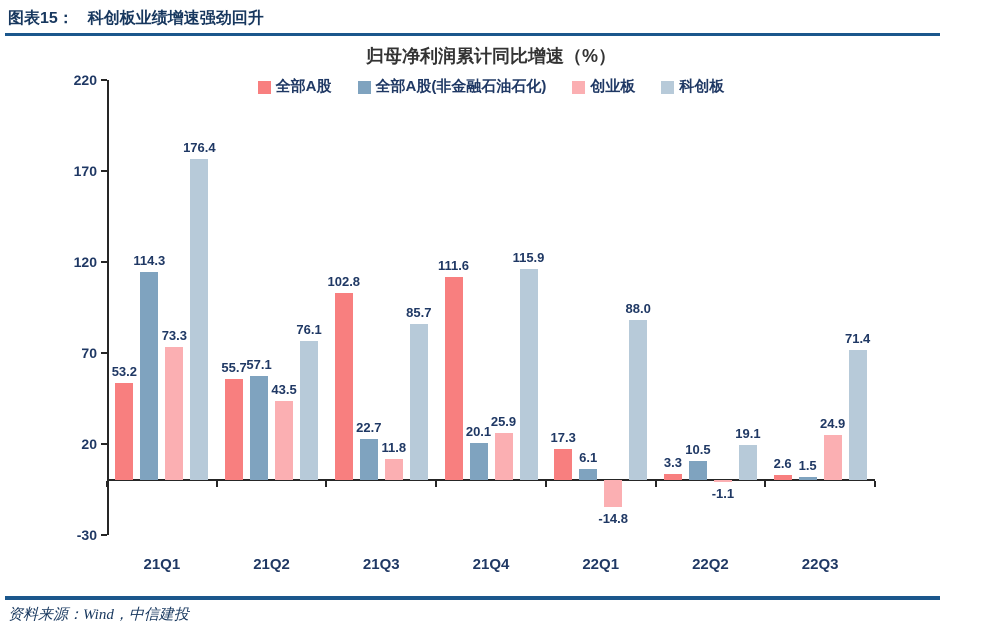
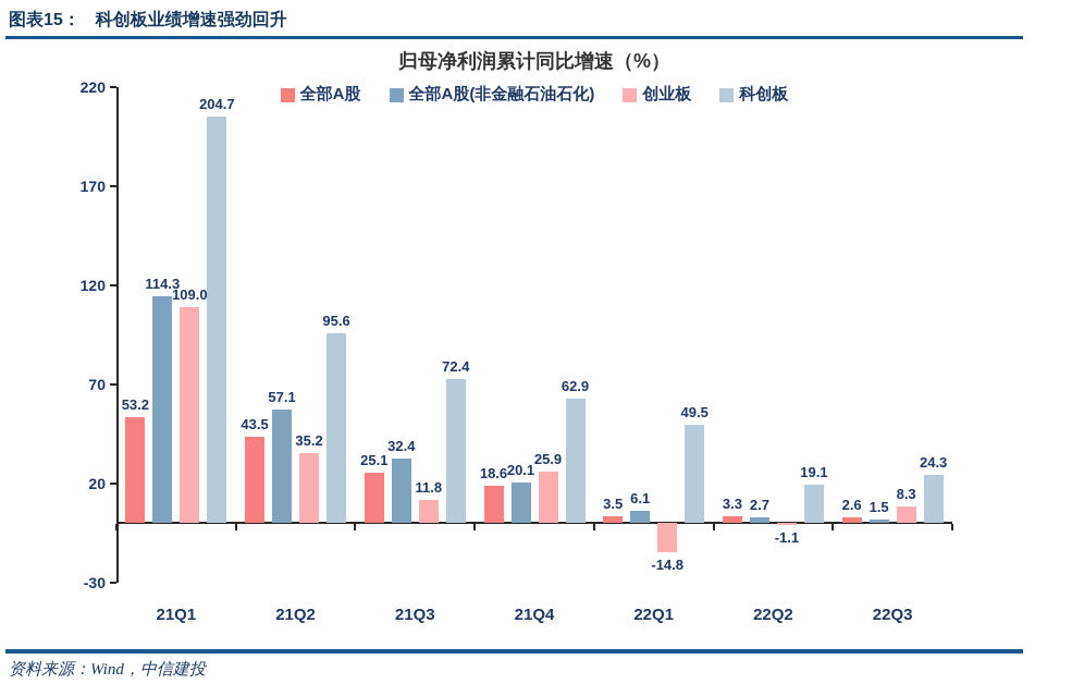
创业板/21Q1: 73.3 -> 109.0
科创板/21Q1: 176.4 -> 204.7
全部A股/21Q2: 55.7 -> 43.5
创业板/21Q2: 43.5 -> 35.2
科创板/21Q2: 76.1 -> 95.6
全部A股/21Q3: 102.8 -> 25.1
全部A股(非金融石油石化)/21Q3: 22.7 -> 32.4
科创板/21Q3: 85.7 -> 72.4
全部A股/21Q4: 111.6 -> 18.6
科创板/21Q4: 115.9 -> 62.9
全部A股/22Q1: 17.3 -> 3.5
科创板/22Q1: 88.0 -> 49.5
全部A股(非金融石油石化)/22Q2: 10.5 -> 2.7
创业板/22Q3: 24.9 -> 8.3
科创板/22Q3: 71.4 -> 24.3
